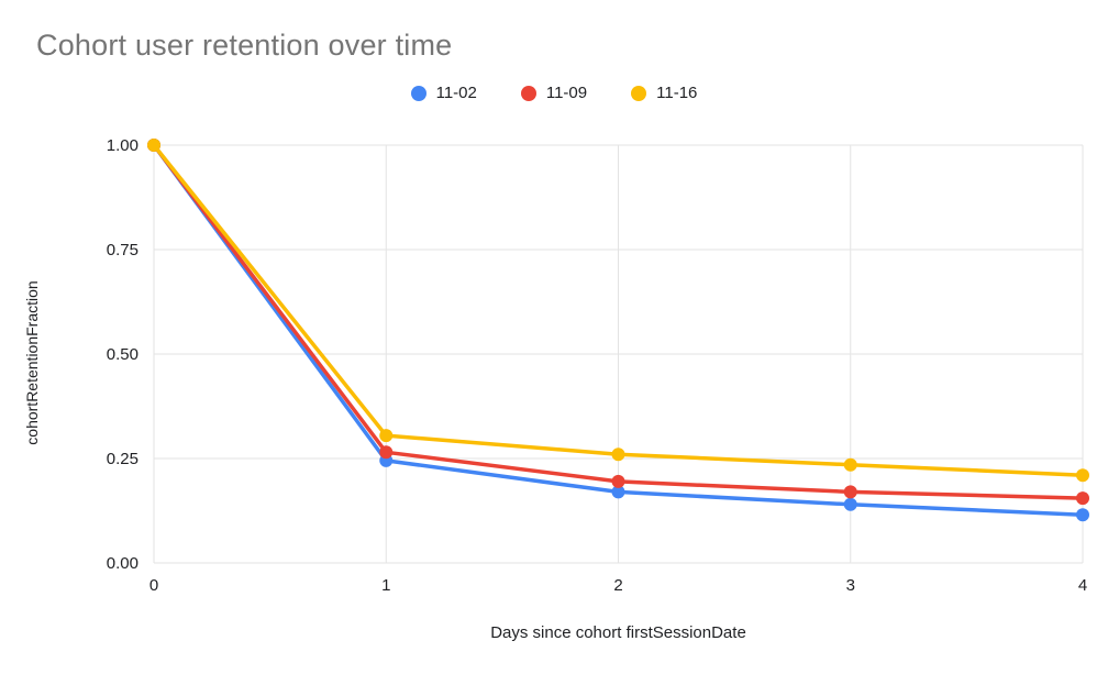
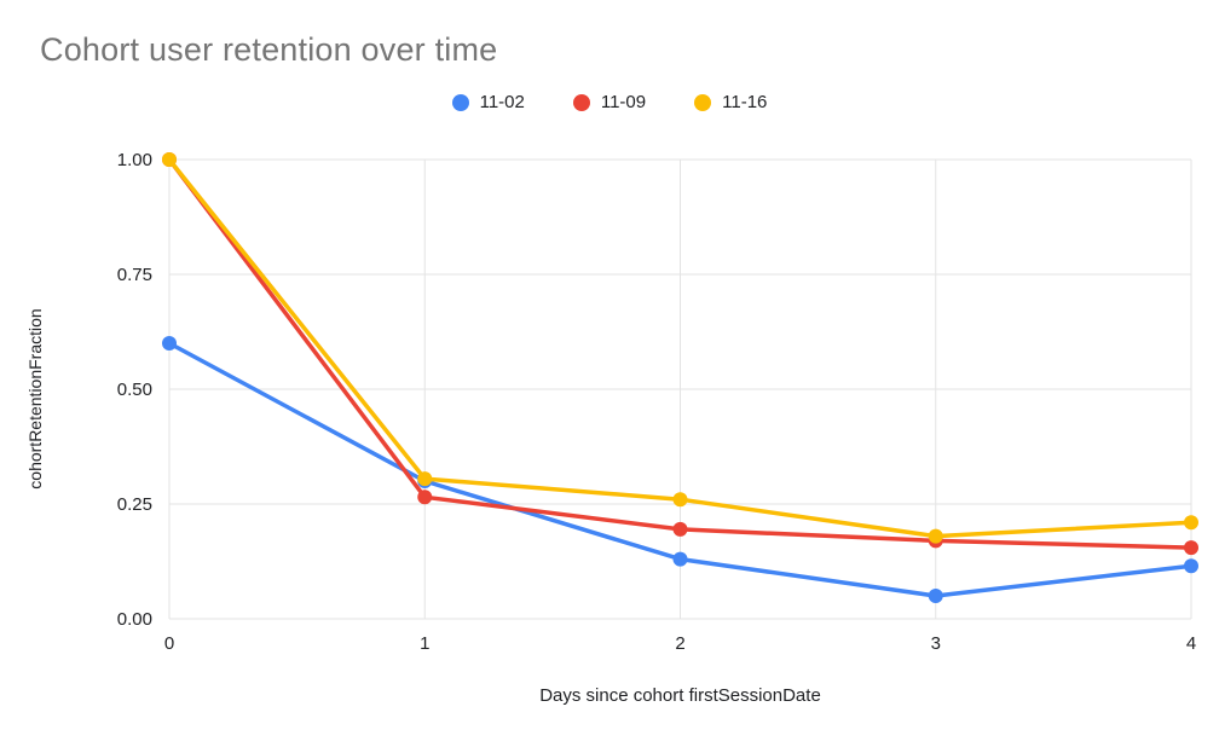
11-02/0: 1.00 -> 0.60
11-02/1: 0.24 -> 0.30
11-02/2: 0.17 -> 0.13
11-02/3: 0.14 -> 0.05
11-16/3: 0.23 -> 0.18
